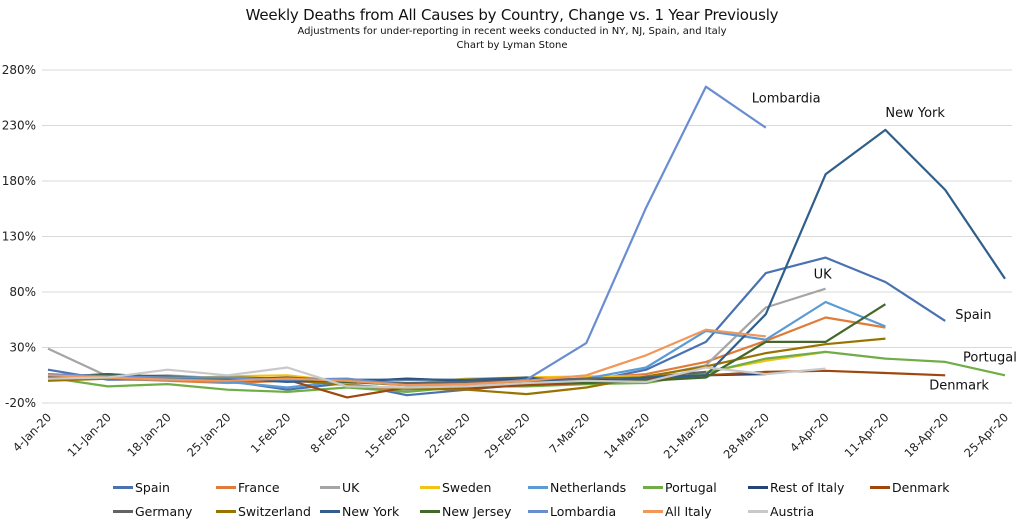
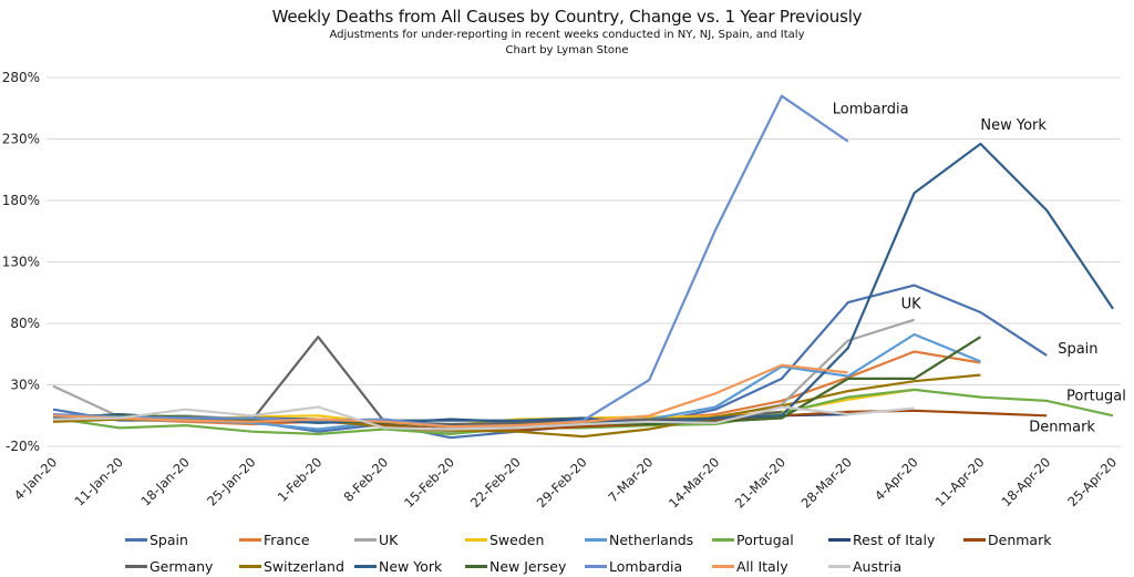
Germany/1-Feb-20: 3% -> 69%
Denmark/8-Feb-20: -15% -> -3%
